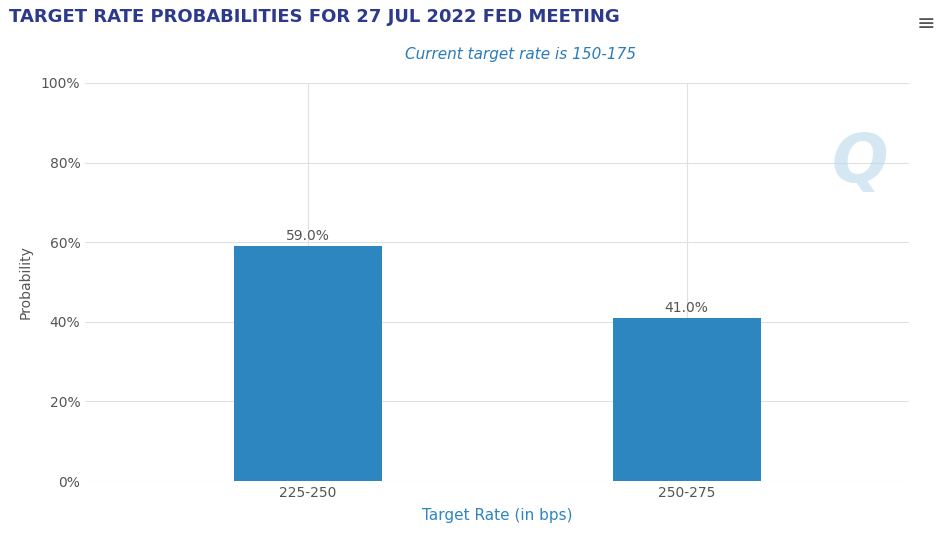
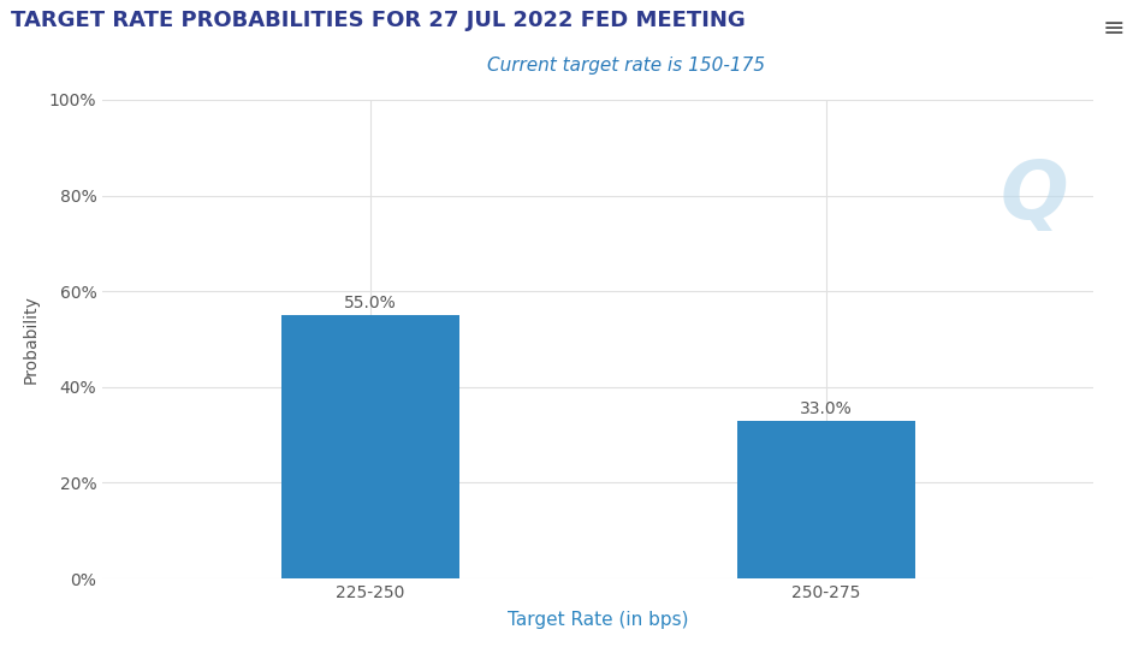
225-250: 59.0% -> 55.0%
250-275: 41.0% -> 33.0%
